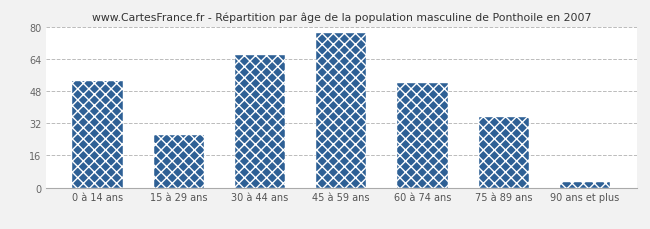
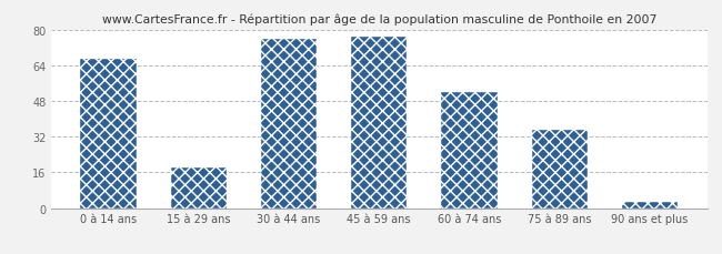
0 à 14 ans: 53 -> 67
15 à 29 ans: 26 -> 18
30 à 44 ans: 66 -> 76
